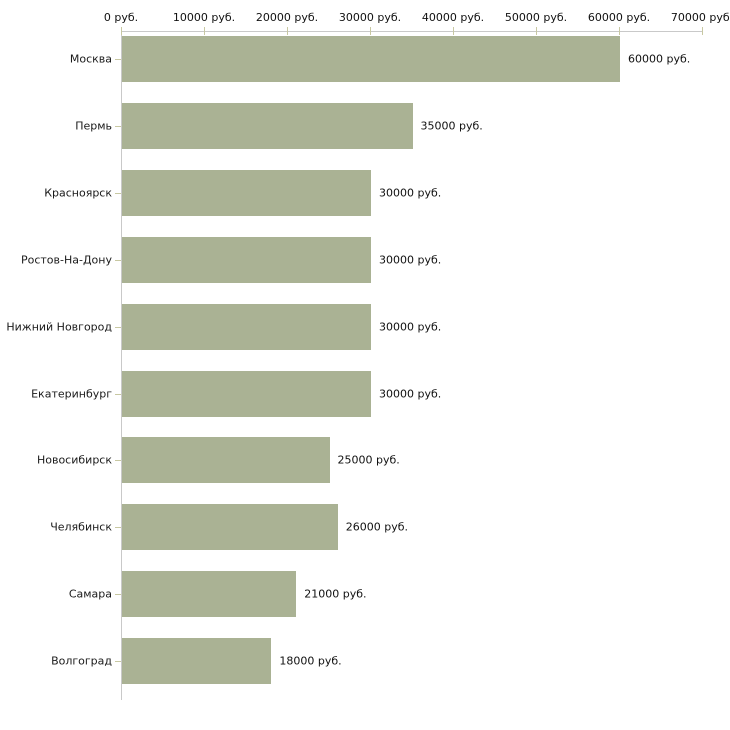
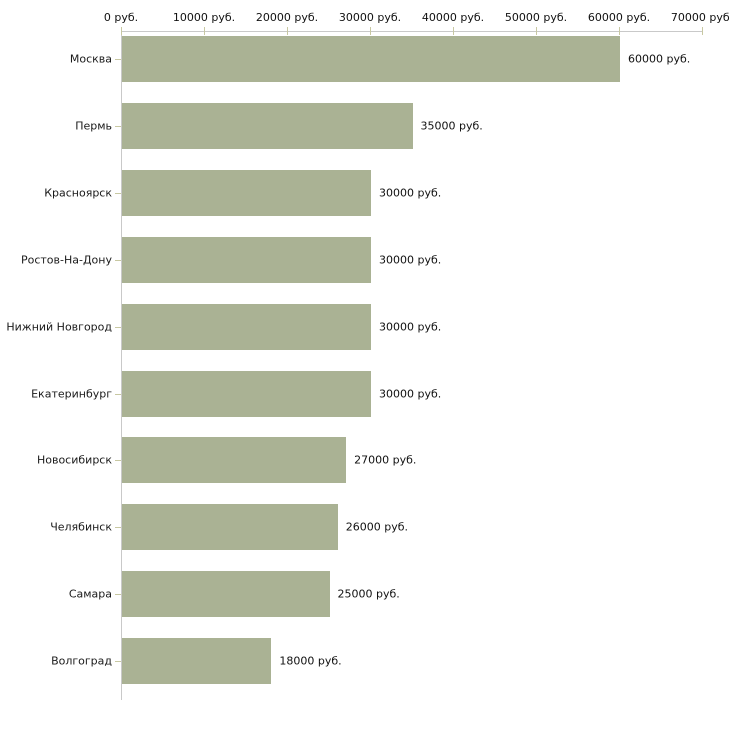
Новосибирск: 25000 -> 27000
Самара: 21000 -> 25000
